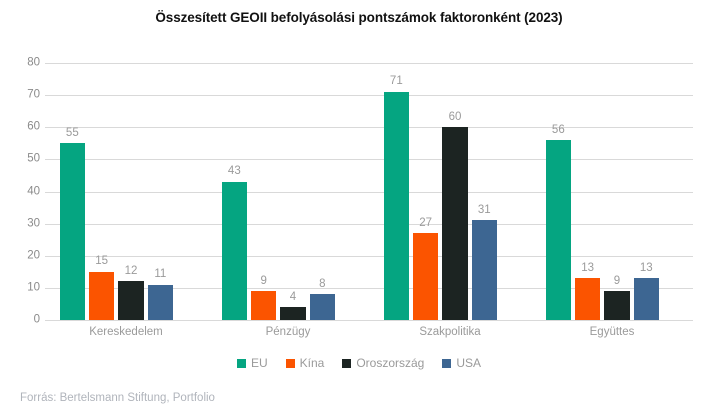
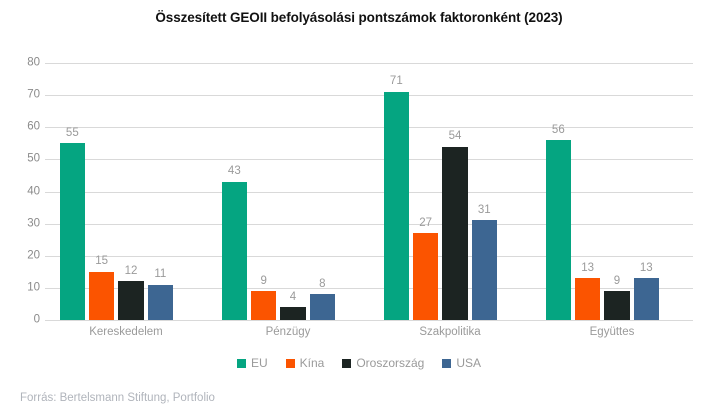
Oroszország/Szakpolitika: 60 -> 54
